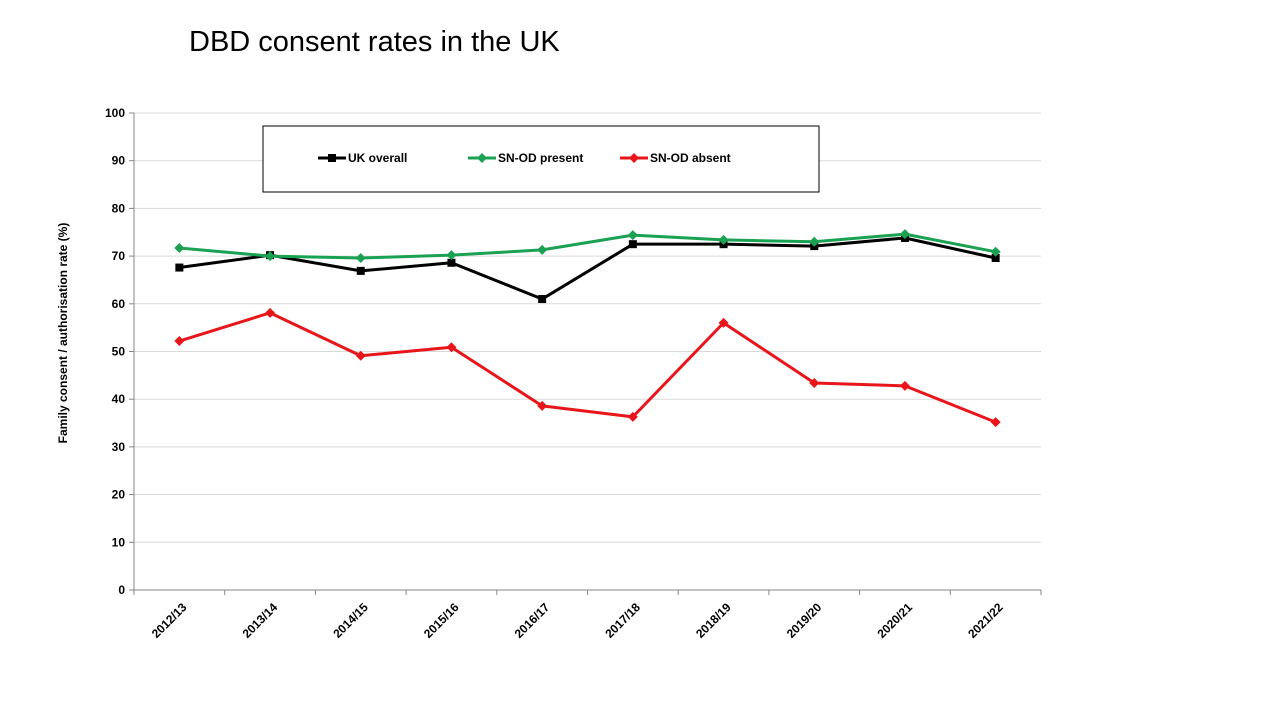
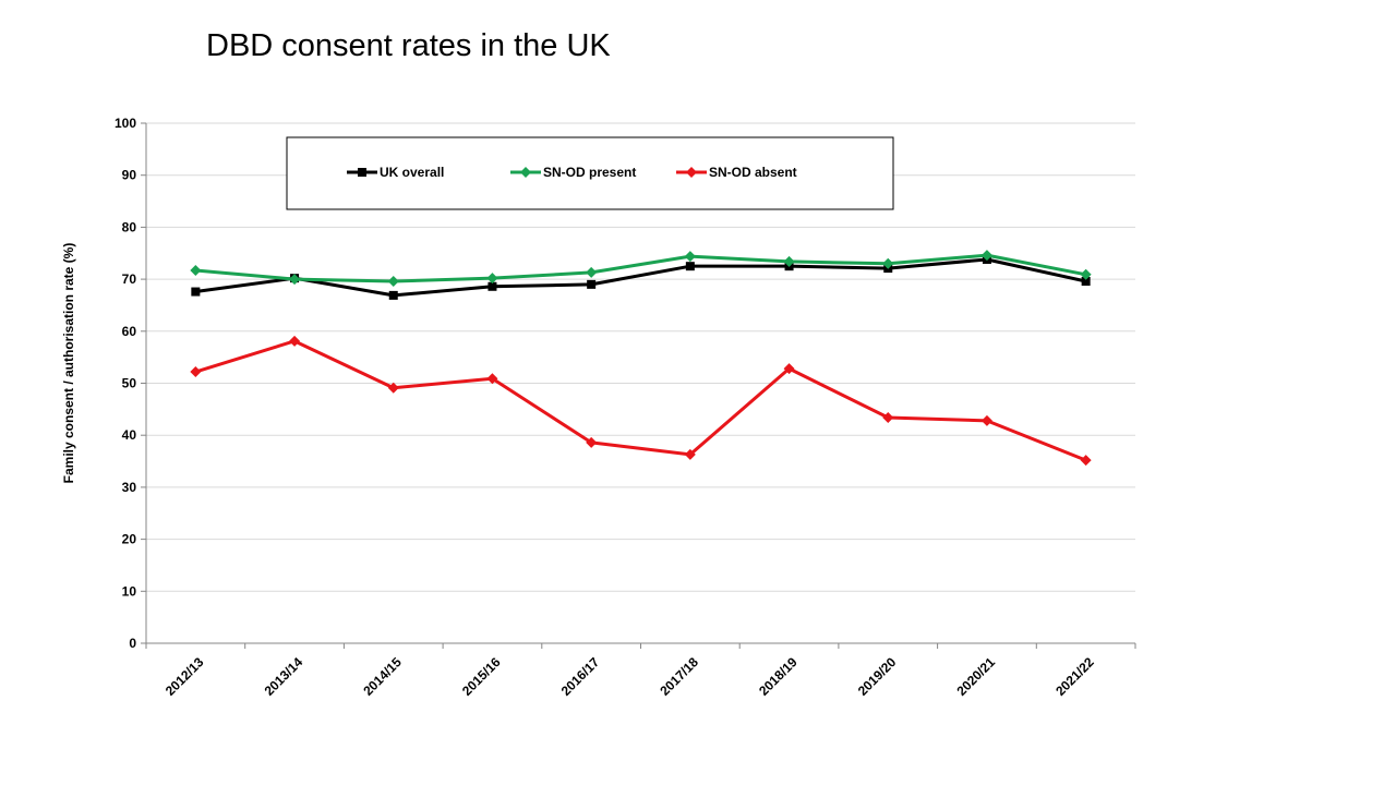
UK overall/2016/17: 61 -> 69
SN-OD absent/2018/19: 56 -> 53
